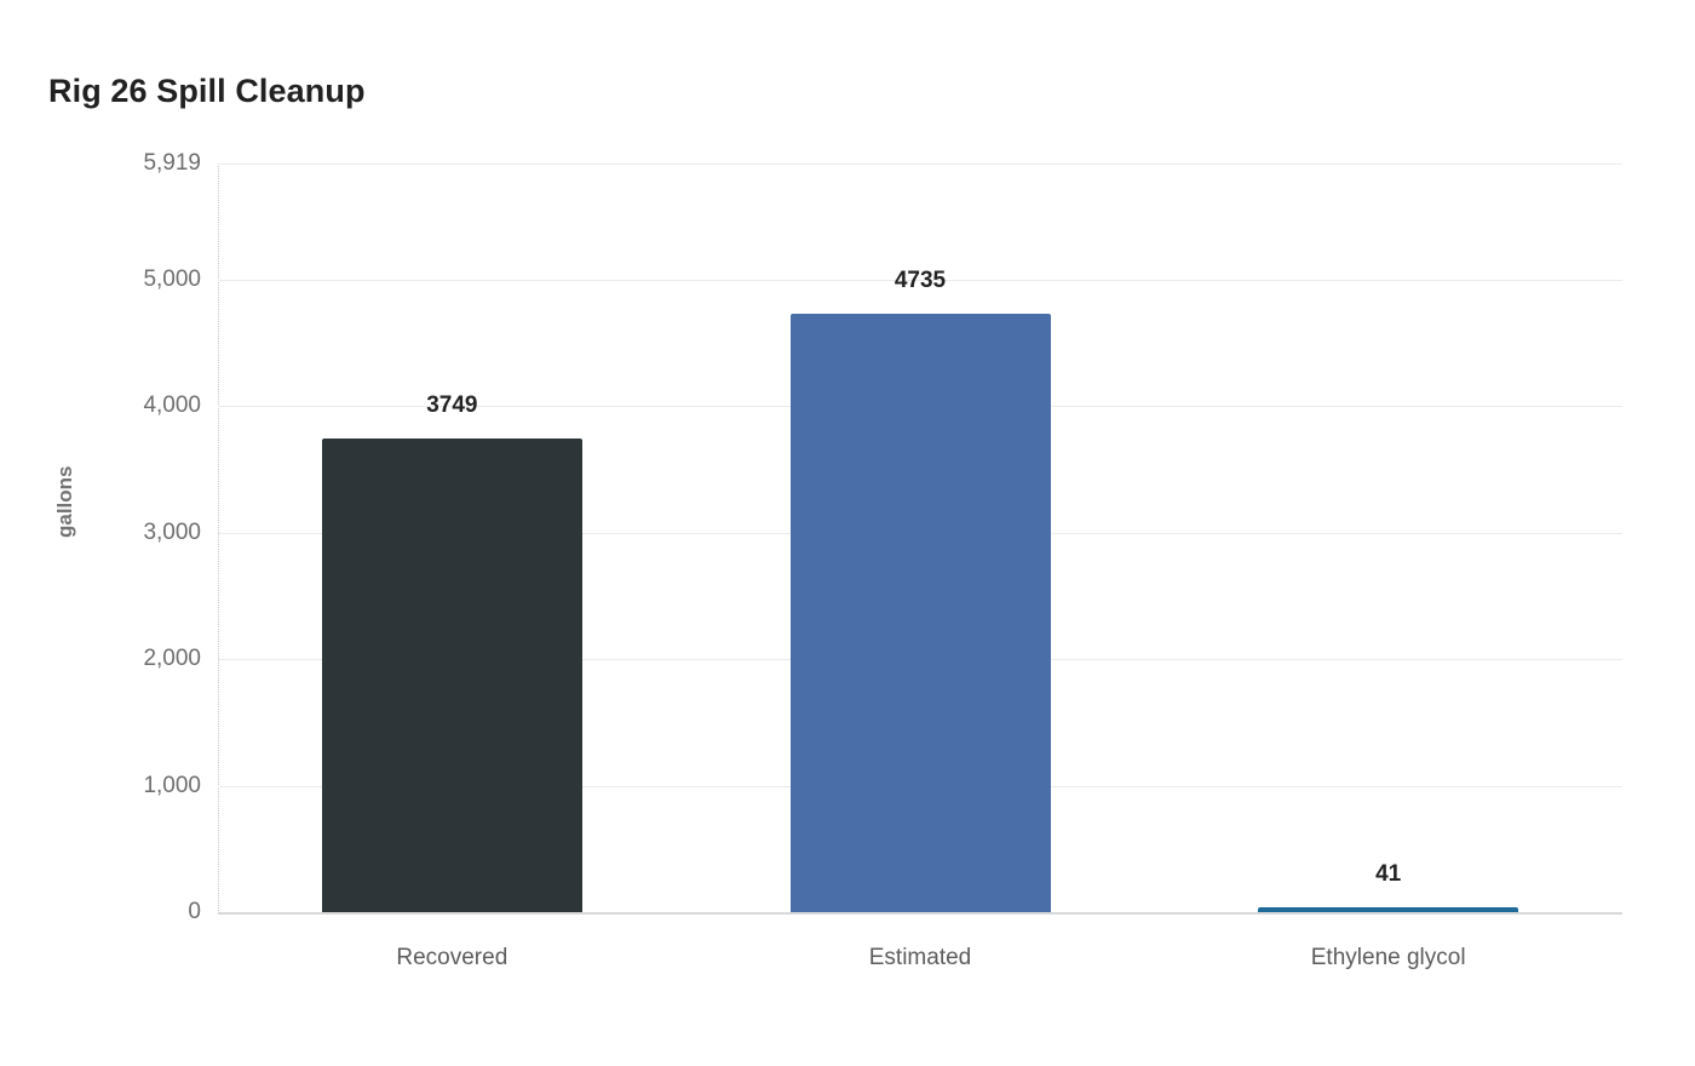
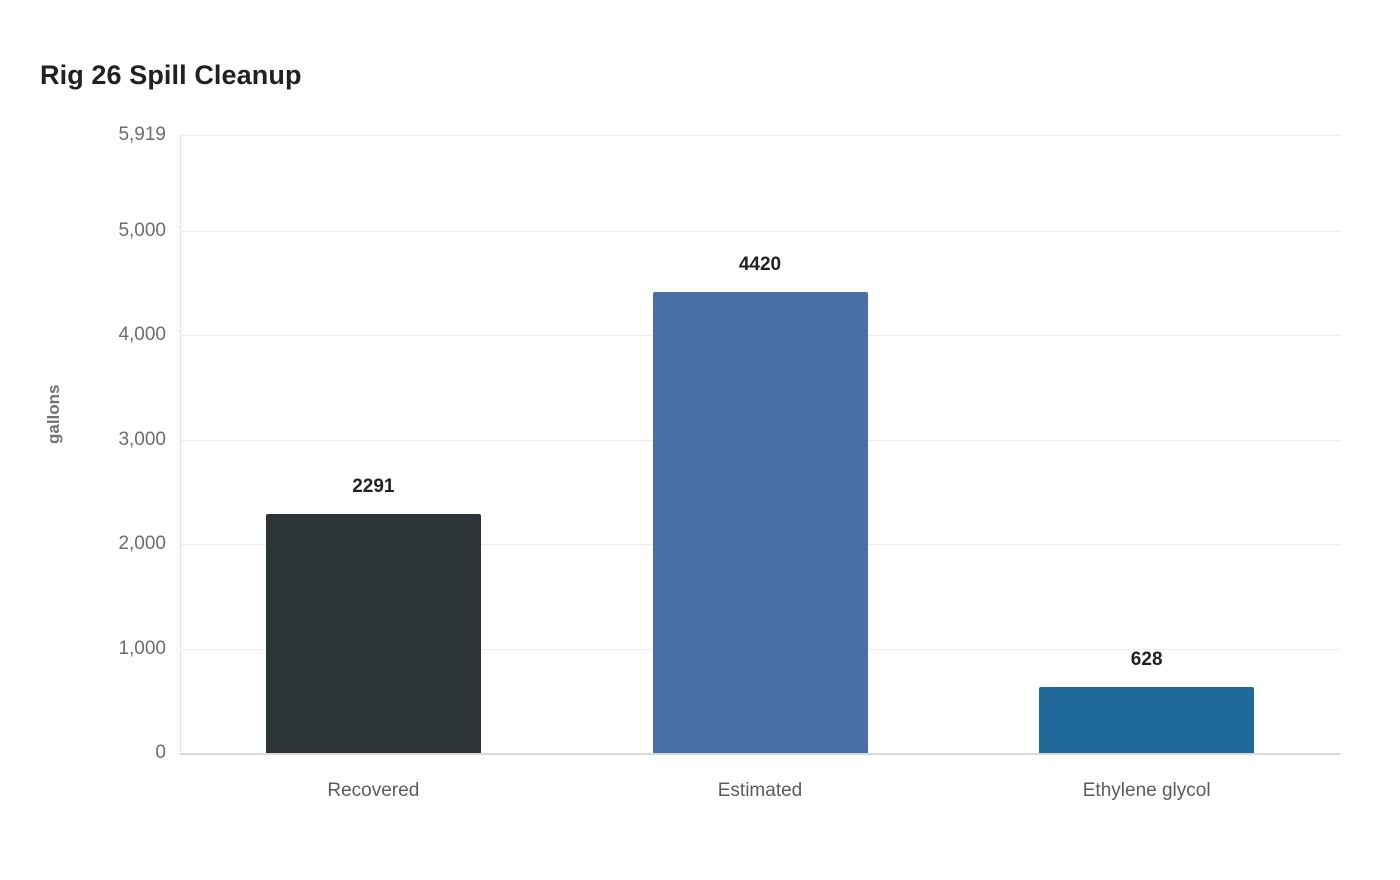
Recovered: 3749 -> 2291
Estimated: 4735 -> 4420
Ethylene glycol: 41 -> 628
